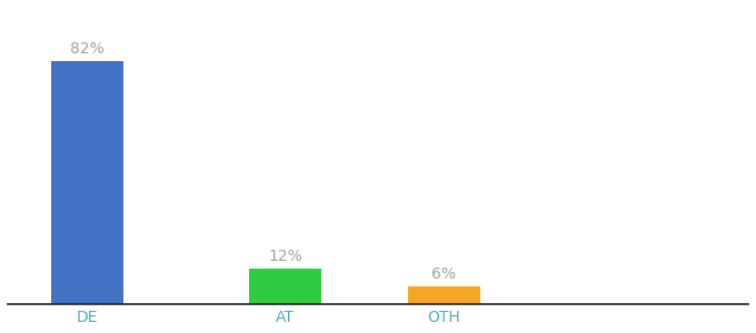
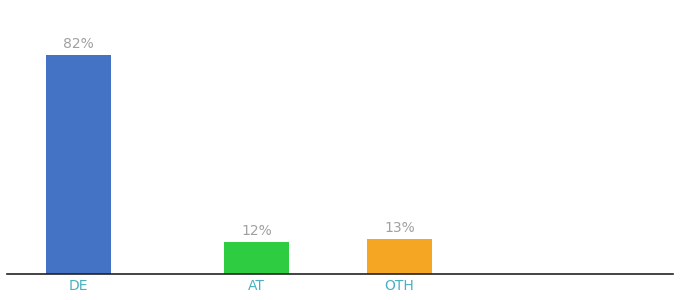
OTH: 6% -> 13%
